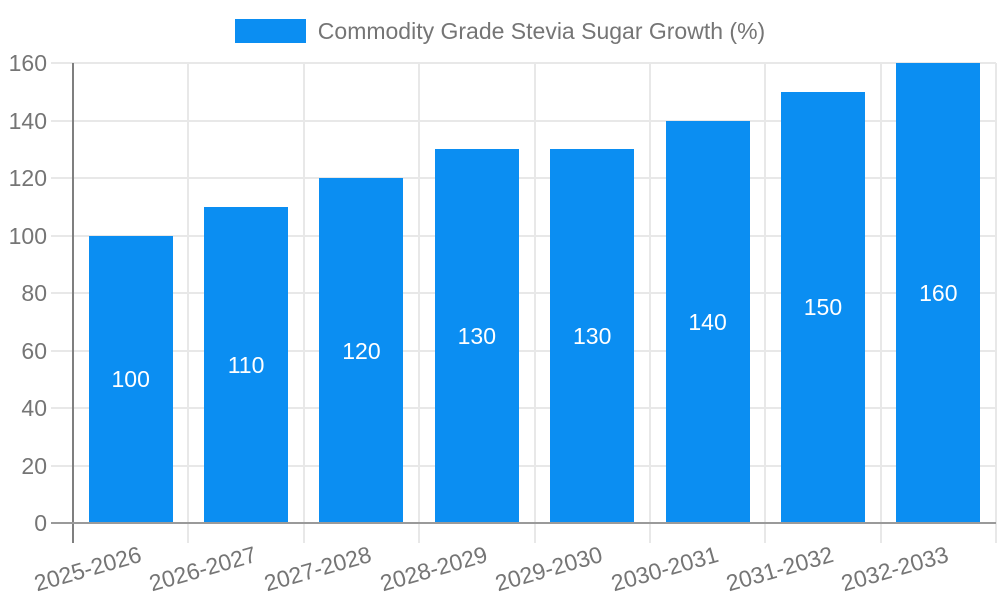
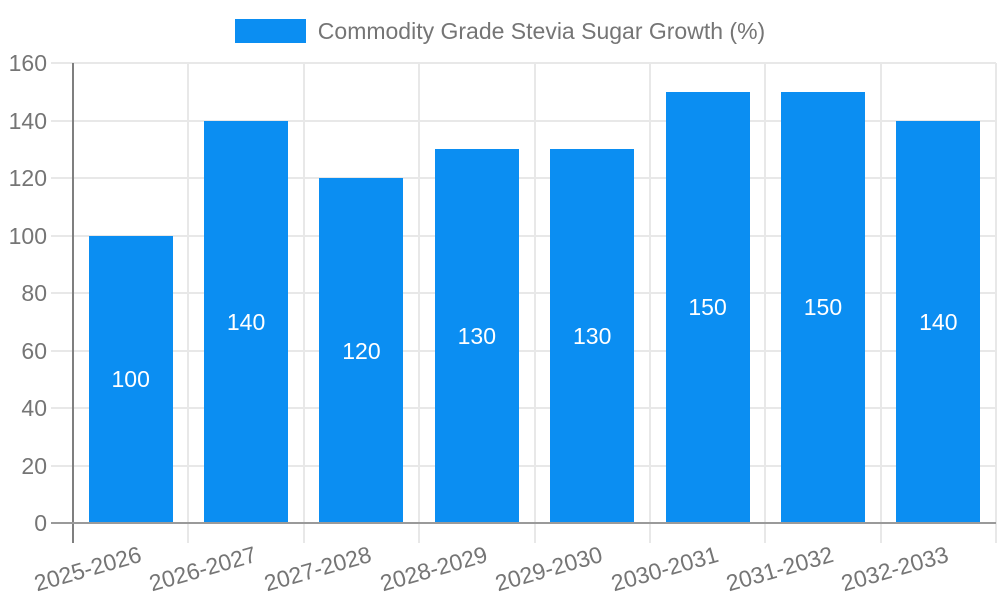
2026-2027: 110 -> 140
2030-2031: 140 -> 150
2032-2033: 160 -> 140
